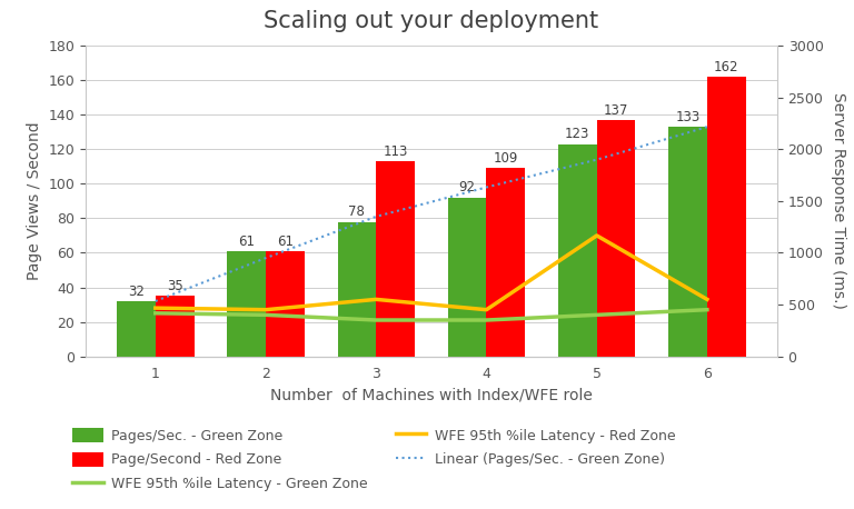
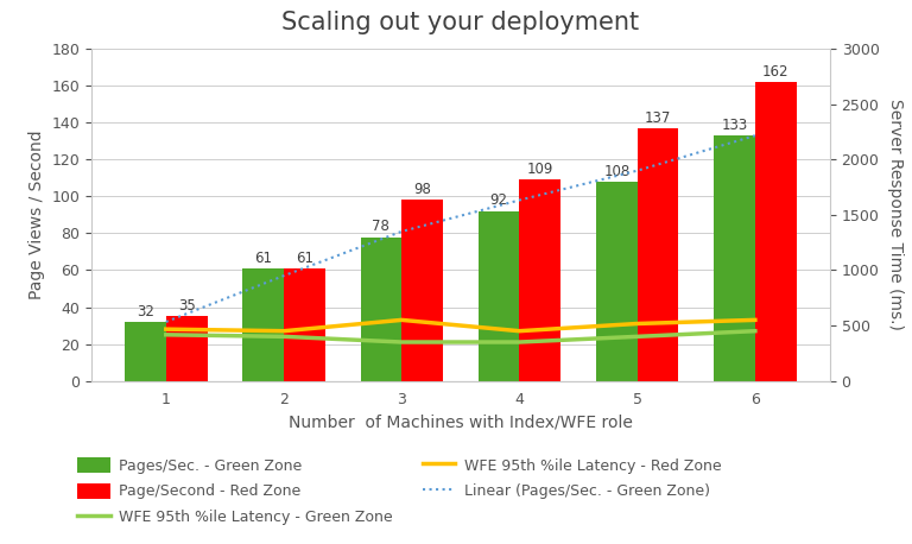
Page/Second - Red Zone/3: 113 -> 98
Pages/Sec. - Green Zone/5: 123 -> 108
WFE 95th %ile Latency - Red Zone/5: 70 -> 31
